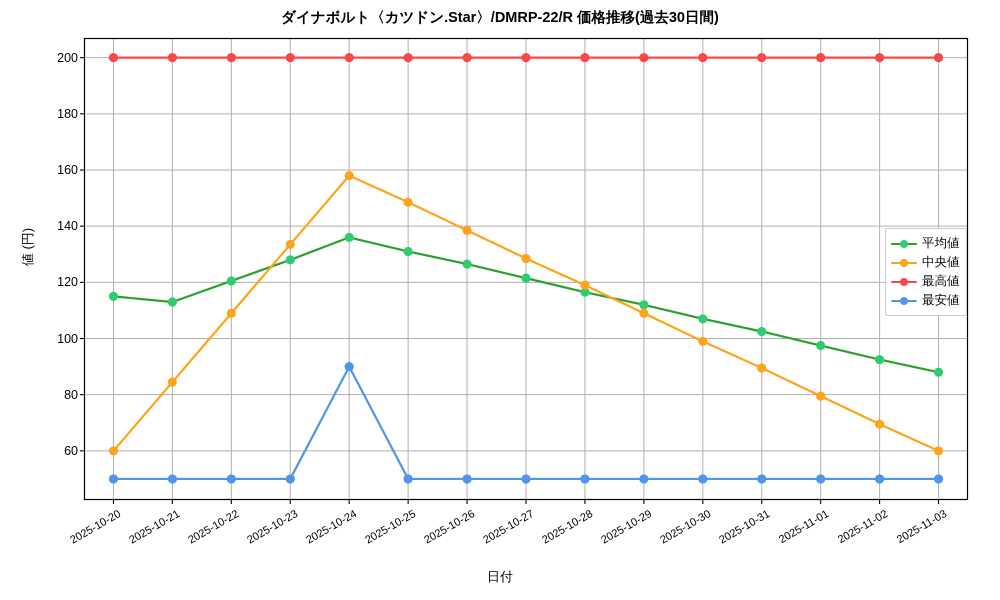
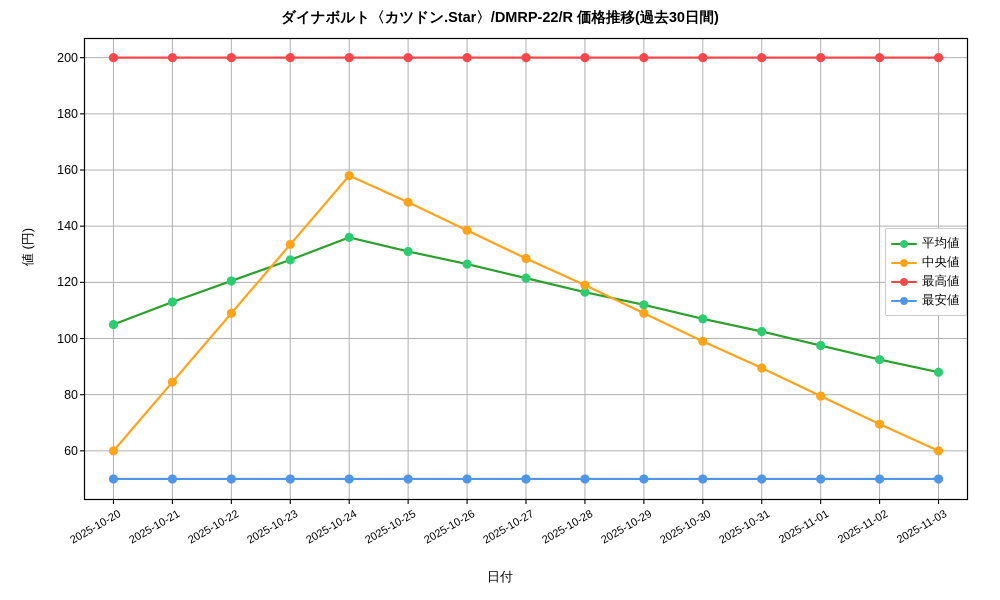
平均値/2025-10-20: 115 -> 105
最安値/2025-10-24: 90 -> 50
